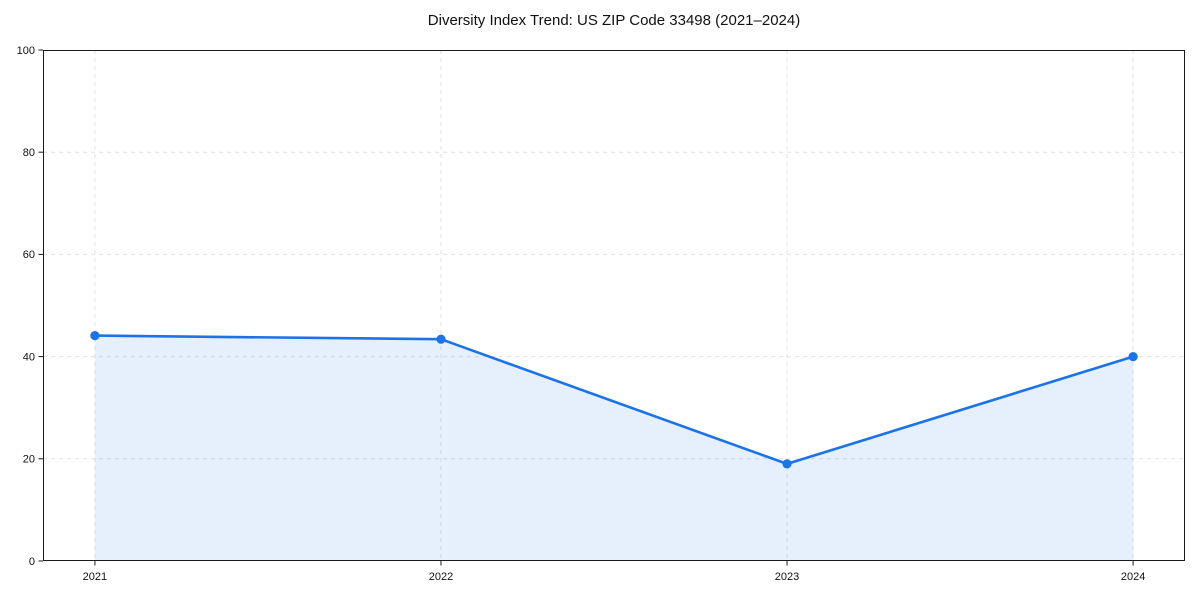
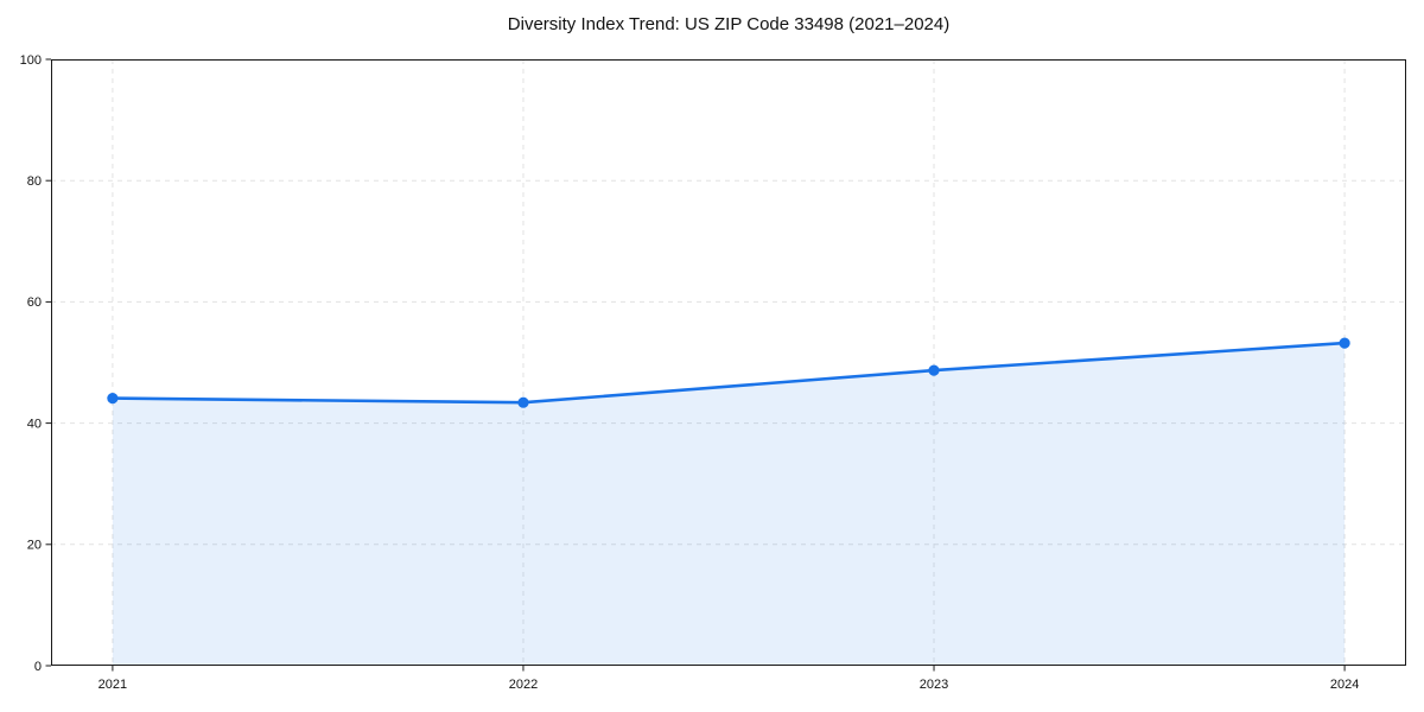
2023: 19 -> 49
2024: 40 -> 53
